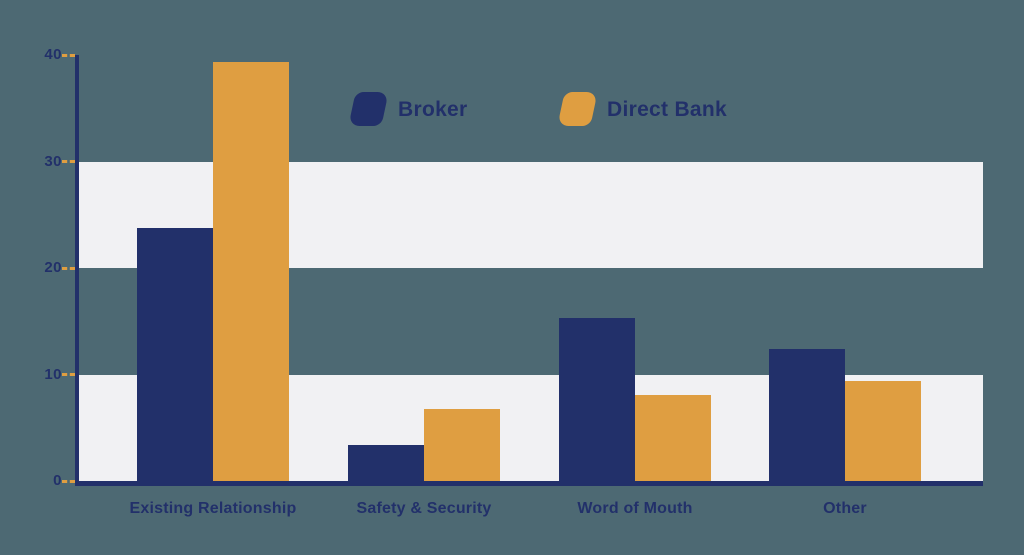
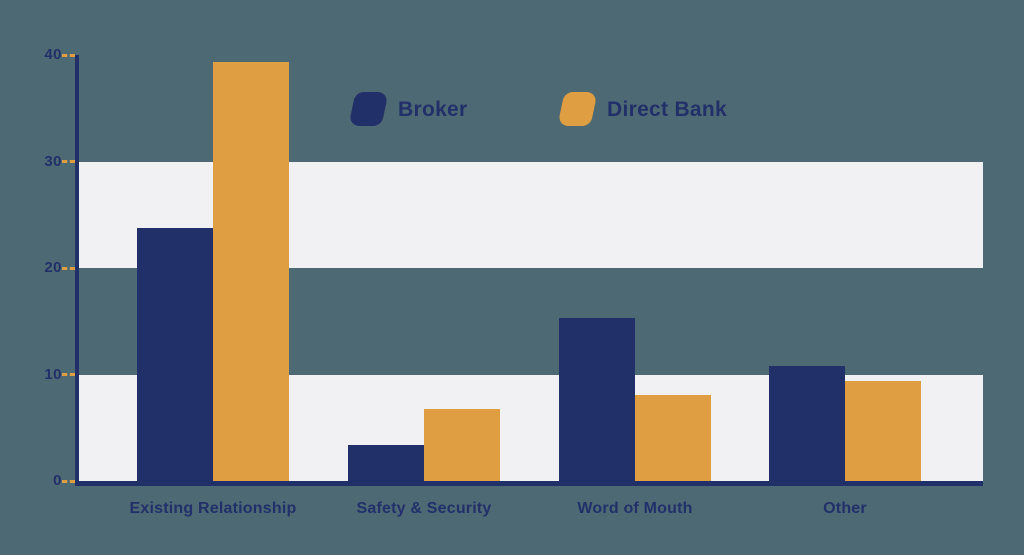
Broker/Other: 12.4 -> 10.8
